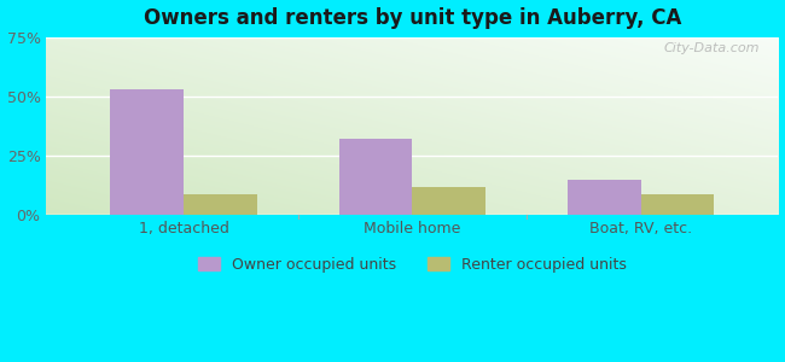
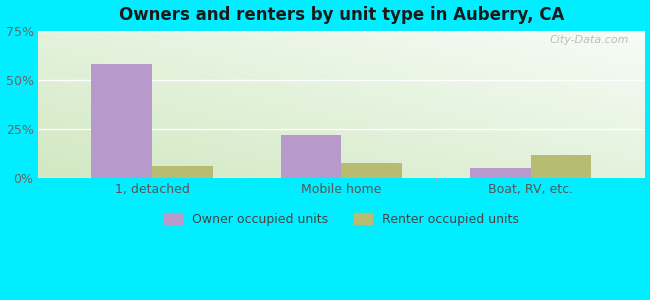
Owner occupied units/1, detached: 53% -> 58%
Renter occupied units/1, detached: 9% -> 6%
Owner occupied units/Mobile home: 32% -> 22%
Renter occupied units/Mobile home: 12% -> 8%
Owner occupied units/Boat, RV, etc.: 15% -> 5%
Renter occupied units/Boat, RV, etc.: 9% -> 12%
